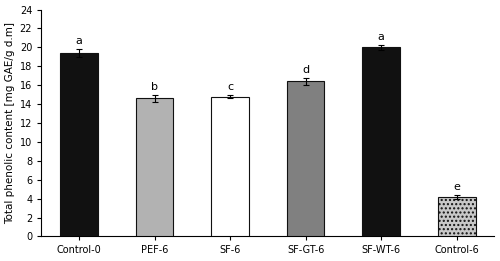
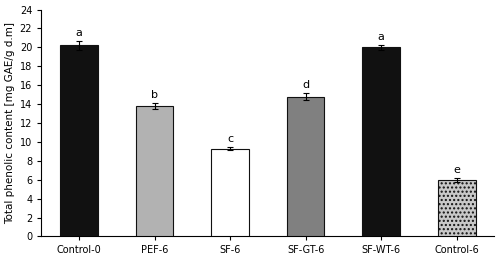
Control-0: 19.4 -> 20.2
PEF-6: 14.6 -> 13.8
SF-6: 14.8 -> 9.3
SF-GT-6: 16.4 -> 14.8
Control-6: 4.2 -> 6.0
